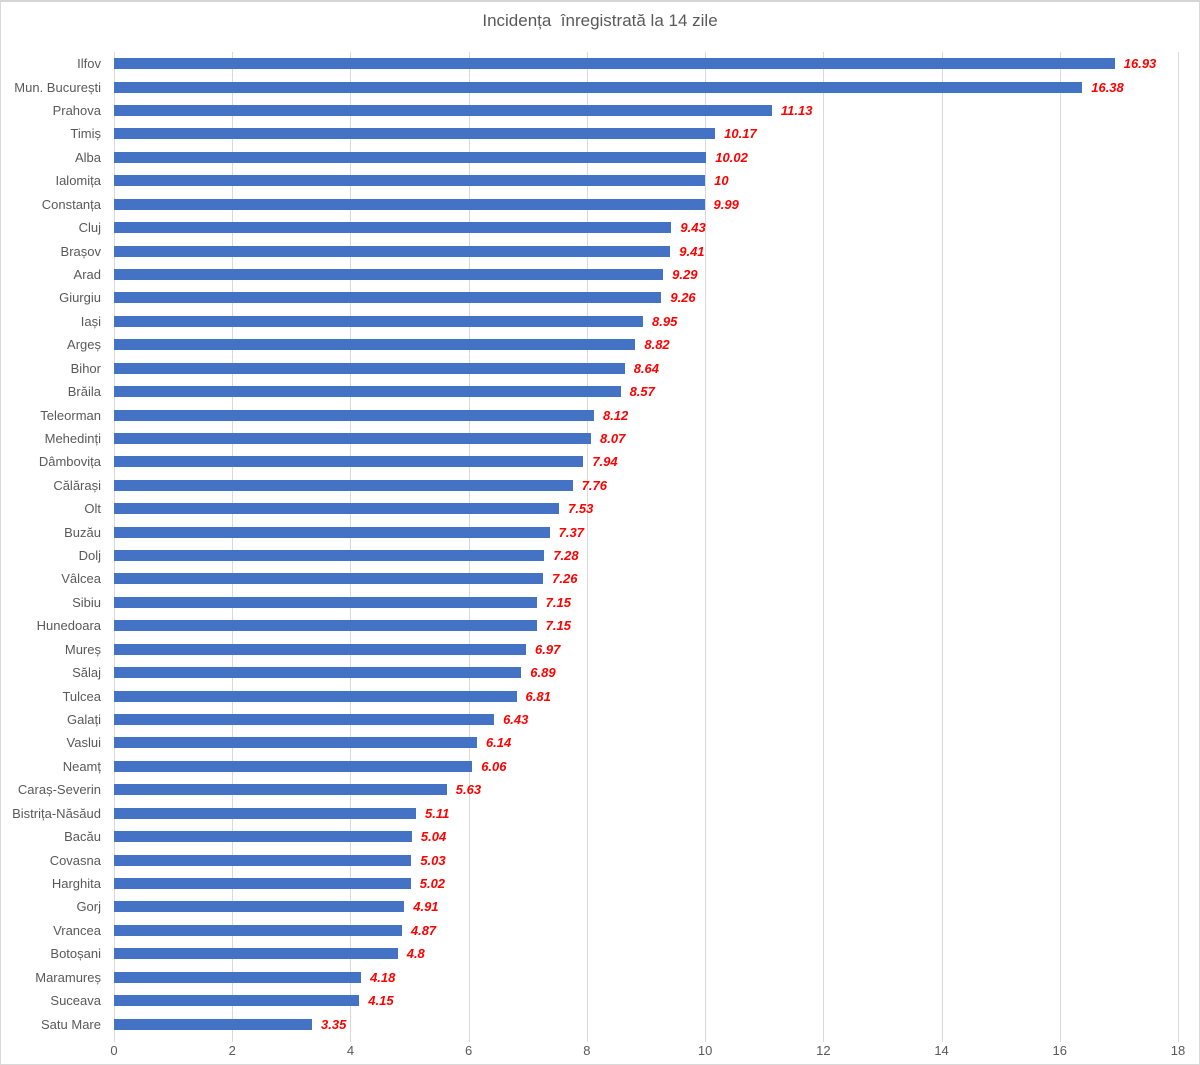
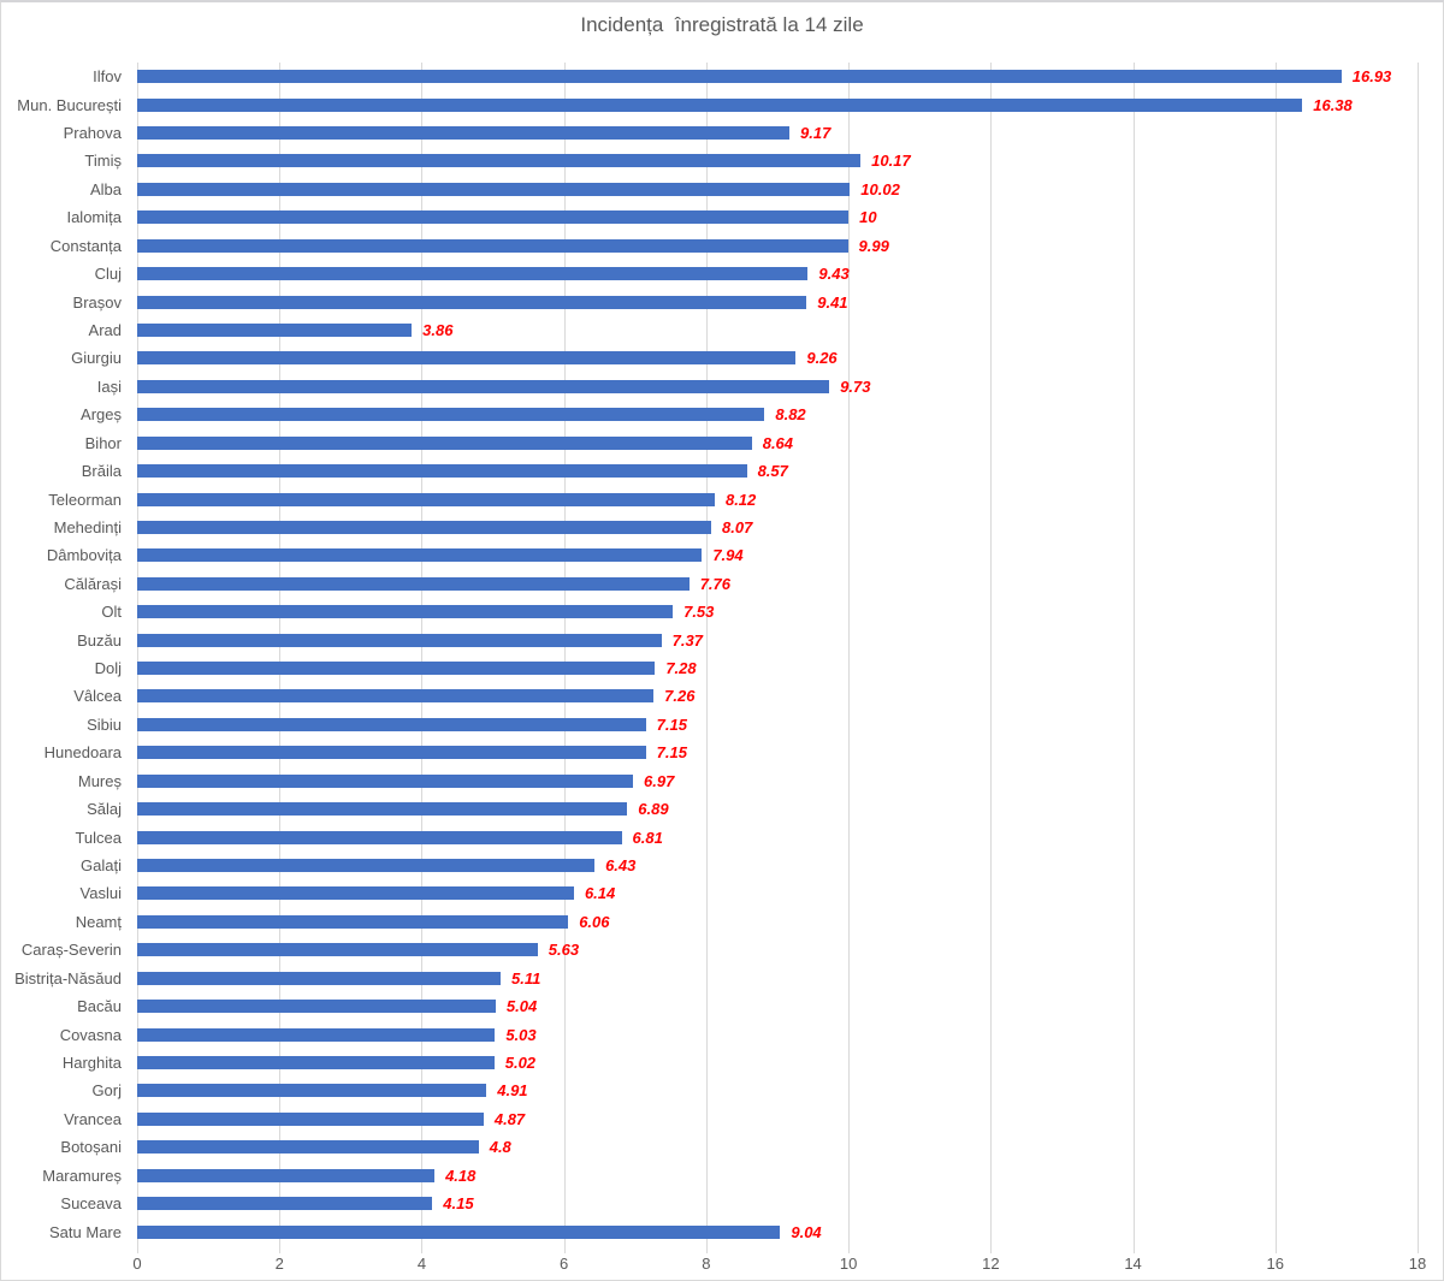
Prahova: 11.13 -> 9.17
Arad: 9.29 -> 3.86
Iași: 8.95 -> 9.73
Satu Mare: 3.35 -> 9.04
